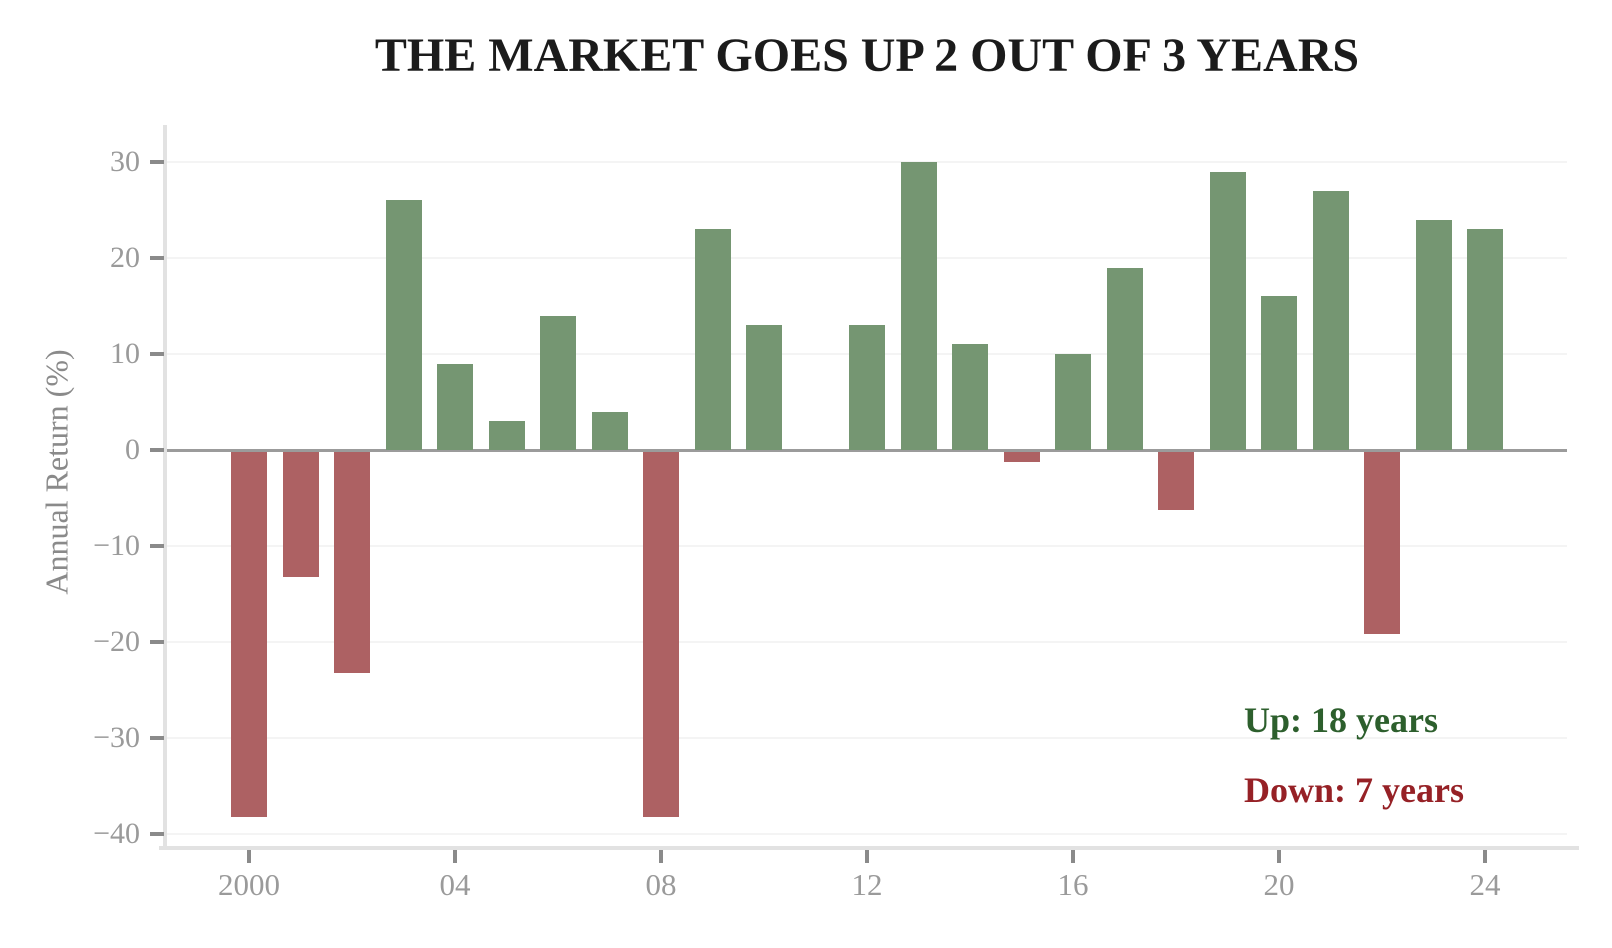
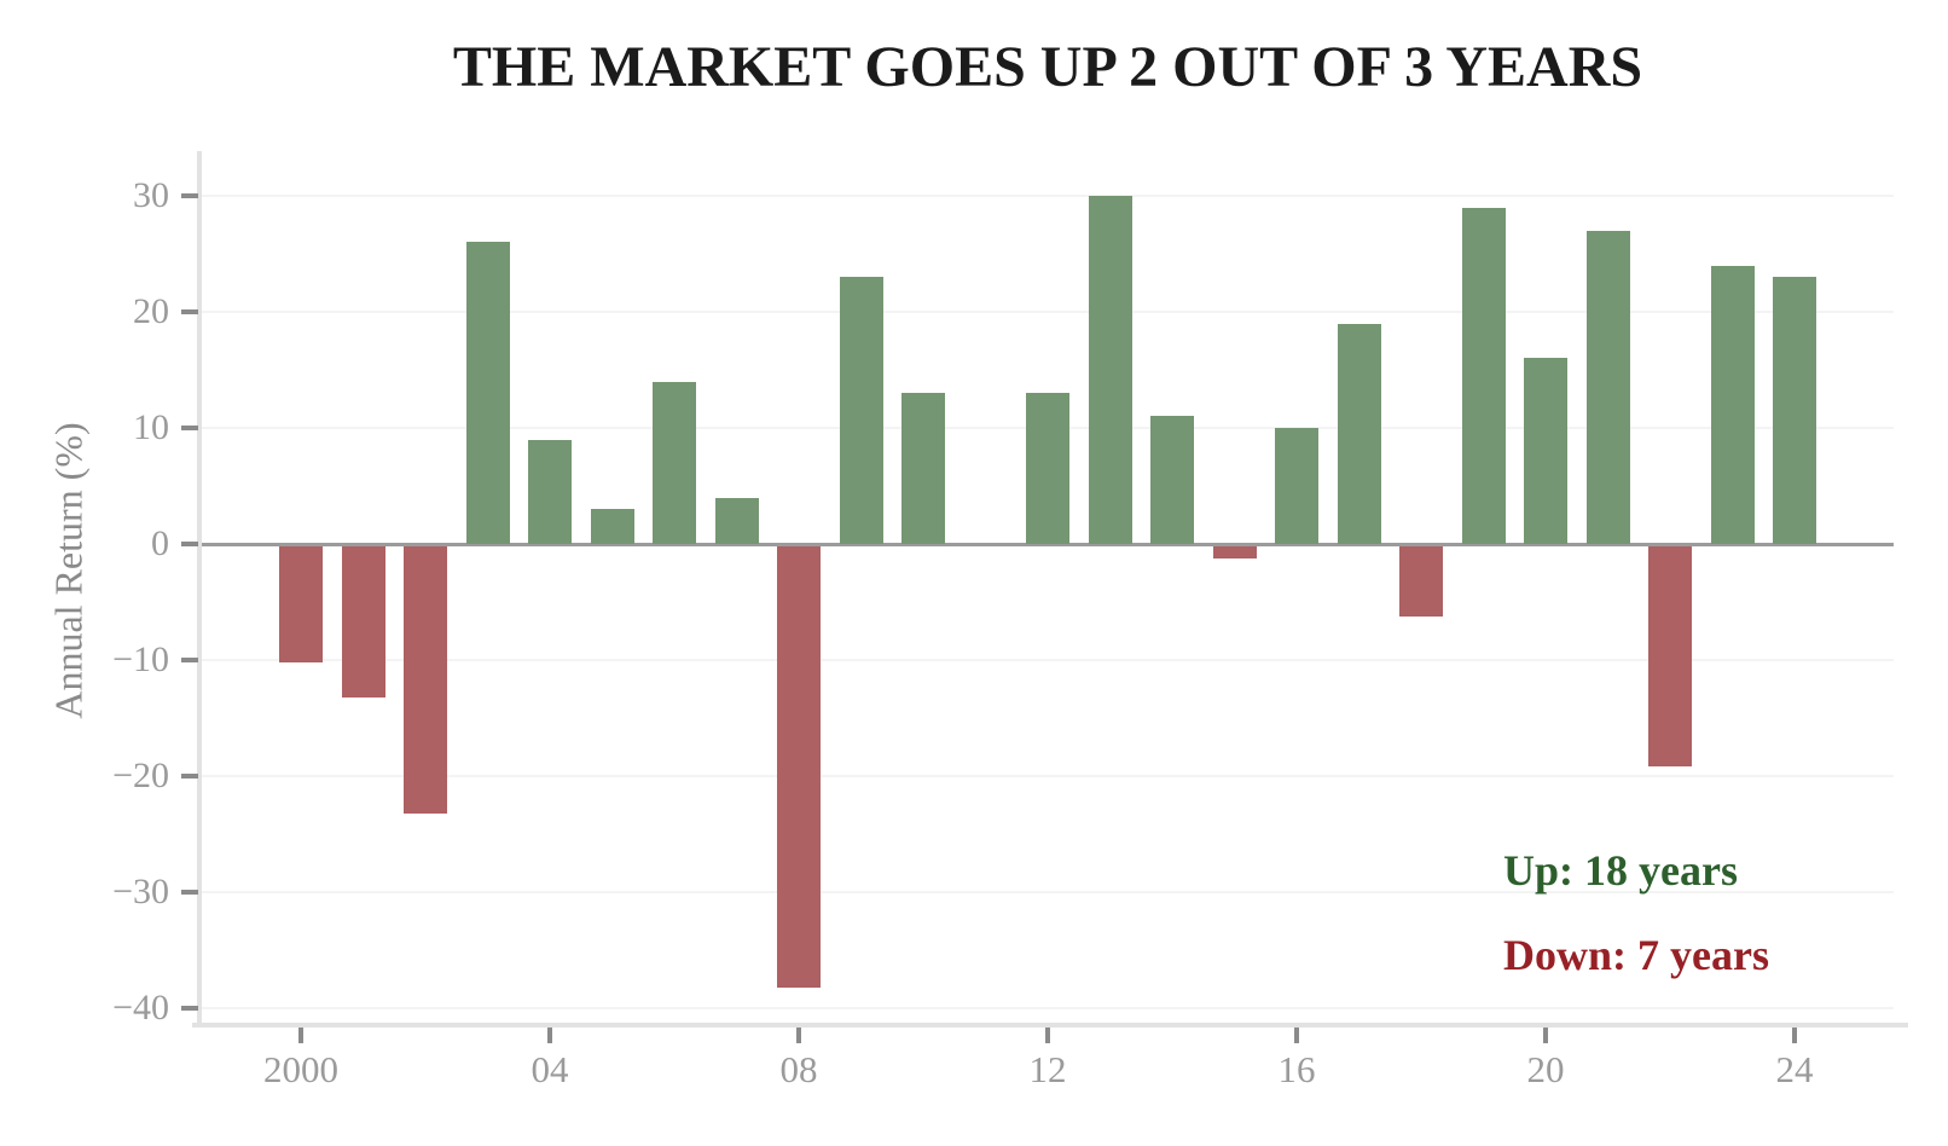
2000: -38 -> -10
